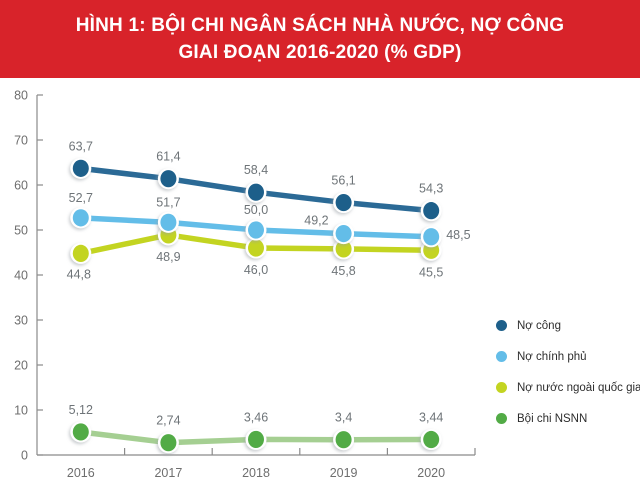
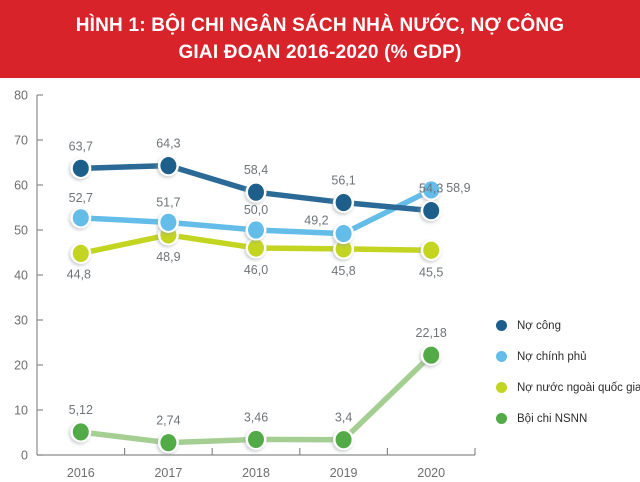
Nợ công/2017: 61,4 -> 64,3
Nợ chính phủ/2020: 48,5 -> 58,9
Bội chi NSNN/2020: 3,44 -> 22,18
